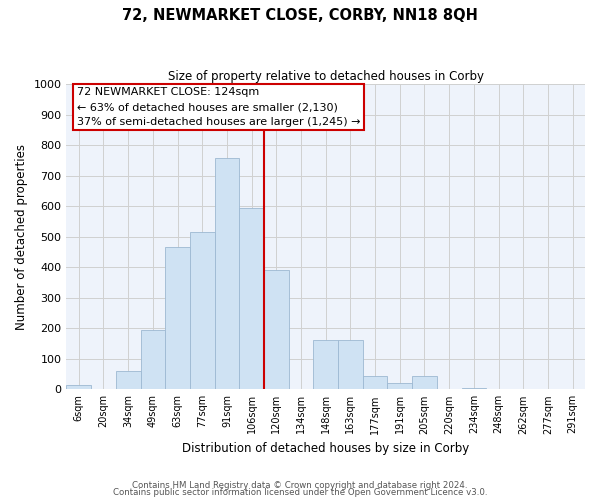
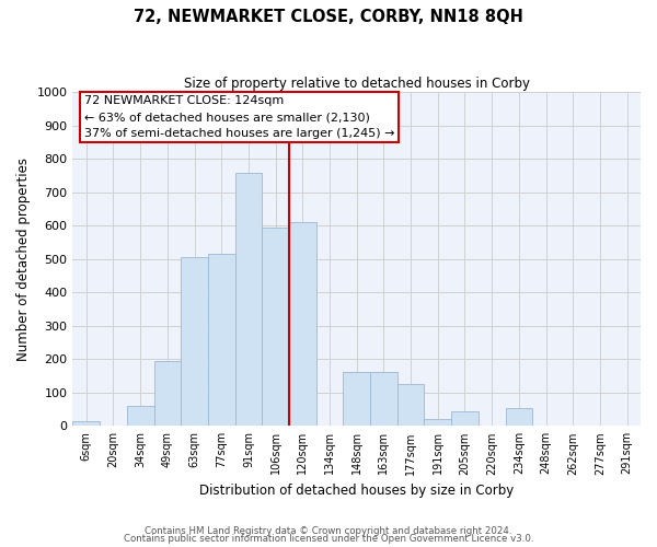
63sqm: 468 -> 505
120sqm: 390 -> 610
177sqm: 42 -> 125
234sqm: 5 -> 55
